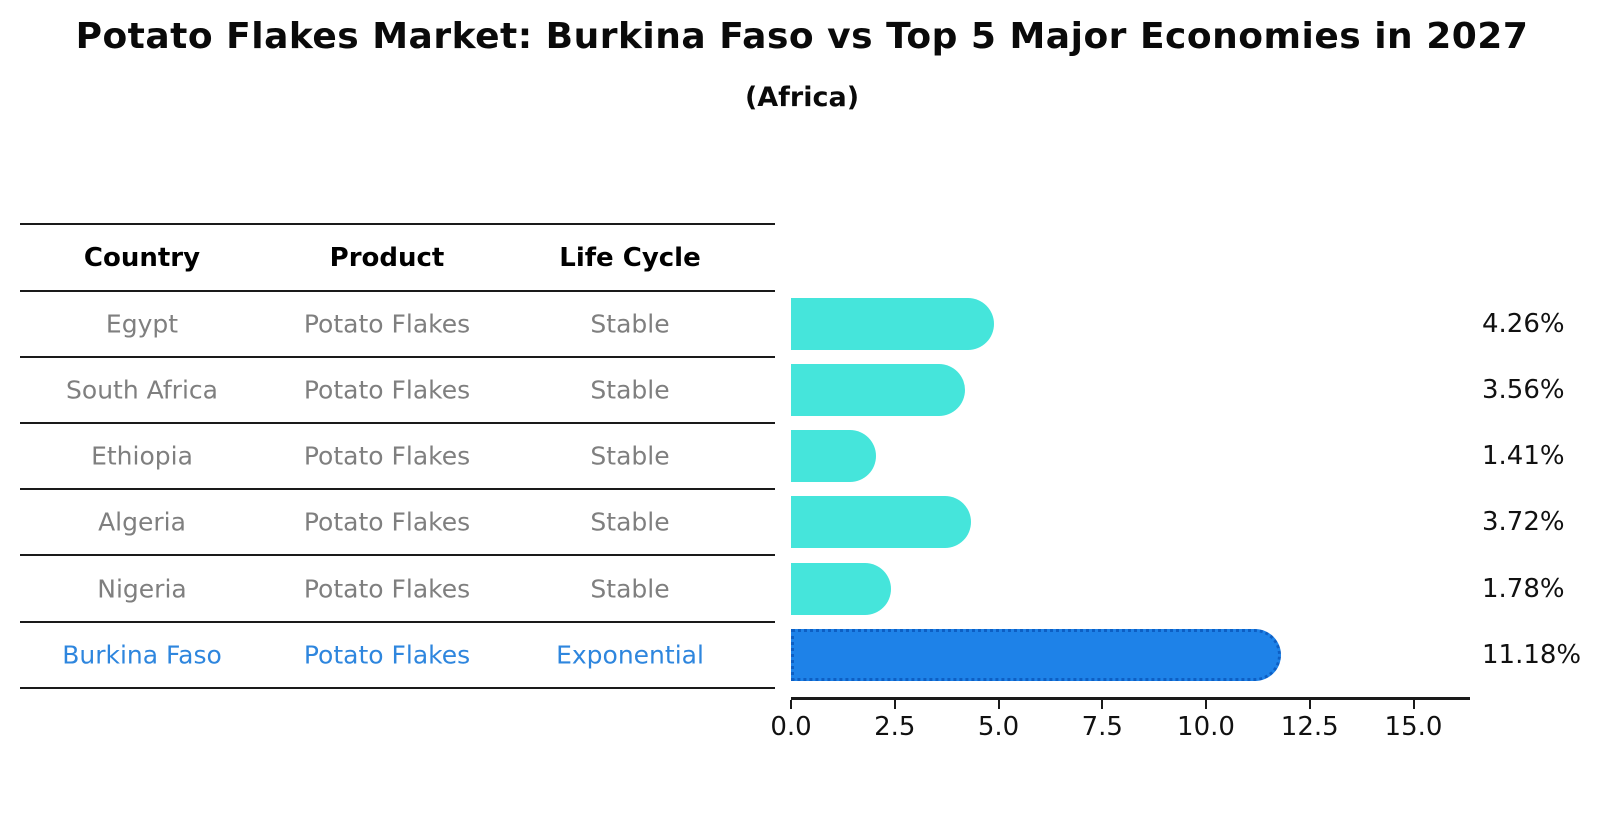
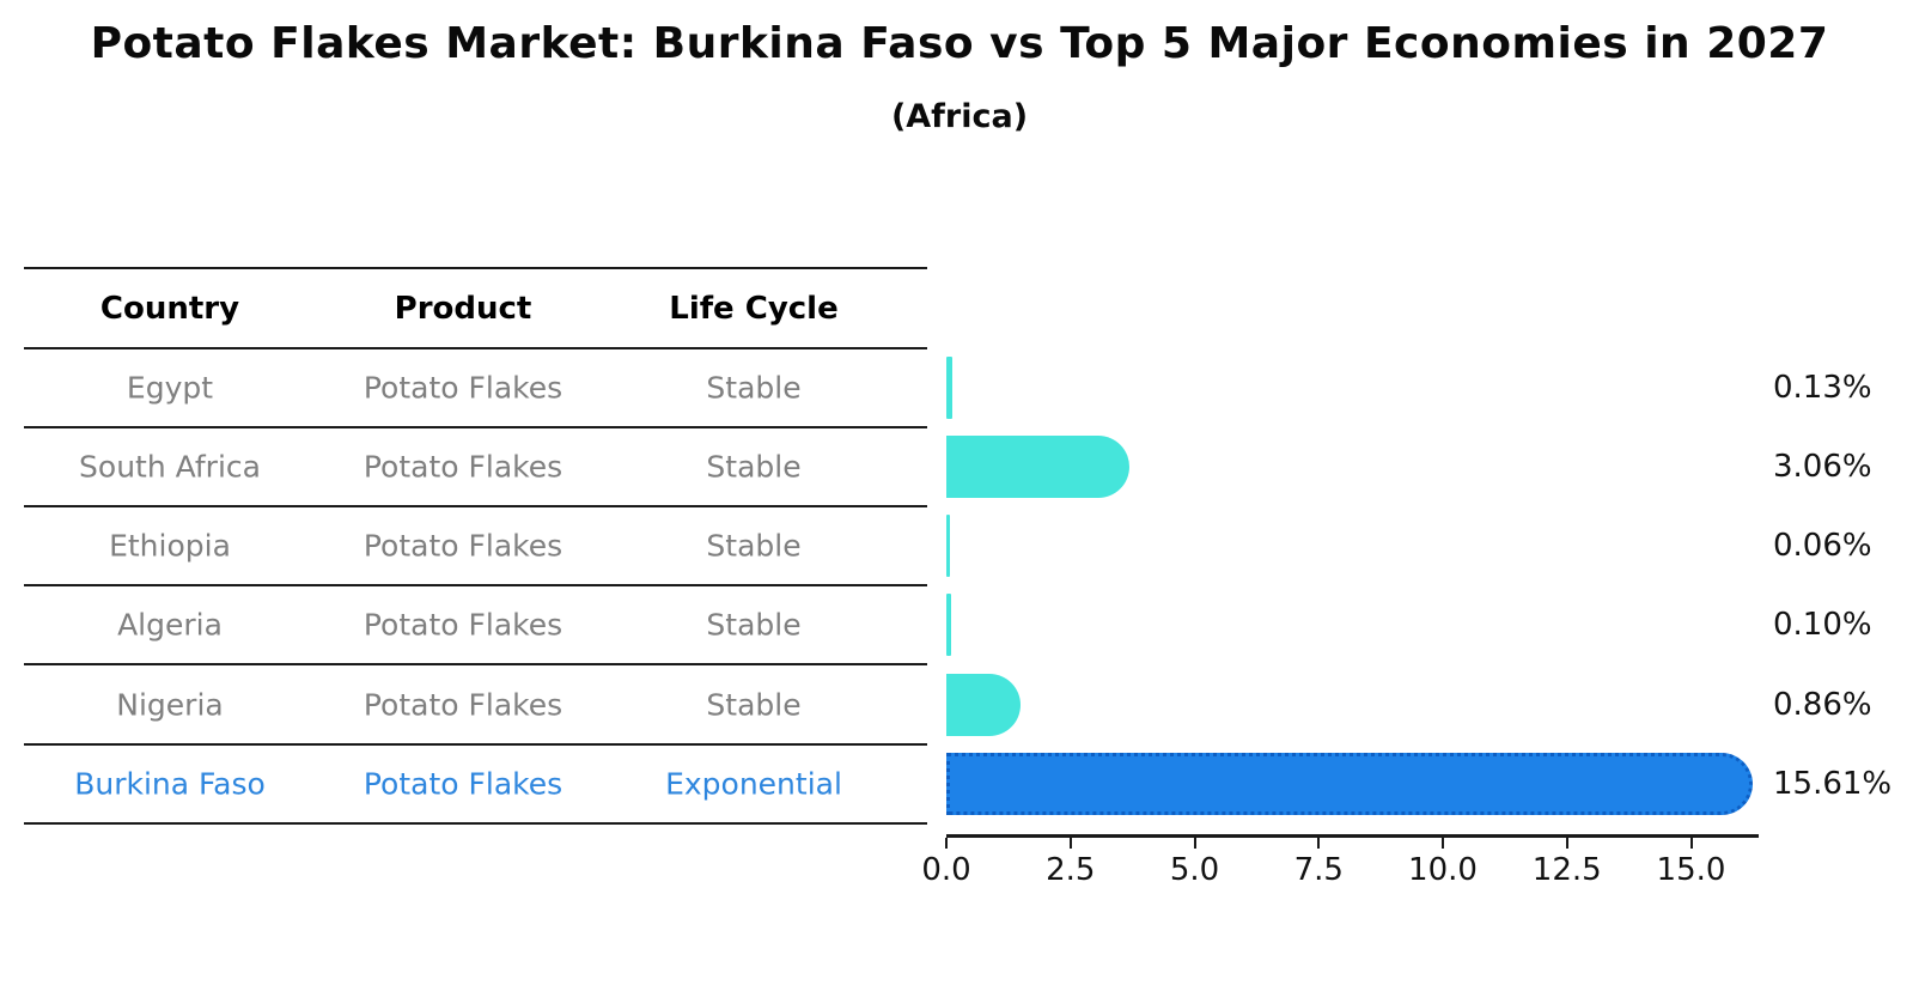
Egypt: 4.26% -> 0.13%
South Africa: 3.56% -> 3.06%
Ethiopia: 1.41% -> 0.06%
Algeria: 3.72% -> 0.10%
Nigeria: 1.78% -> 0.86%
Burkina Faso: 11.18% -> 15.61%
